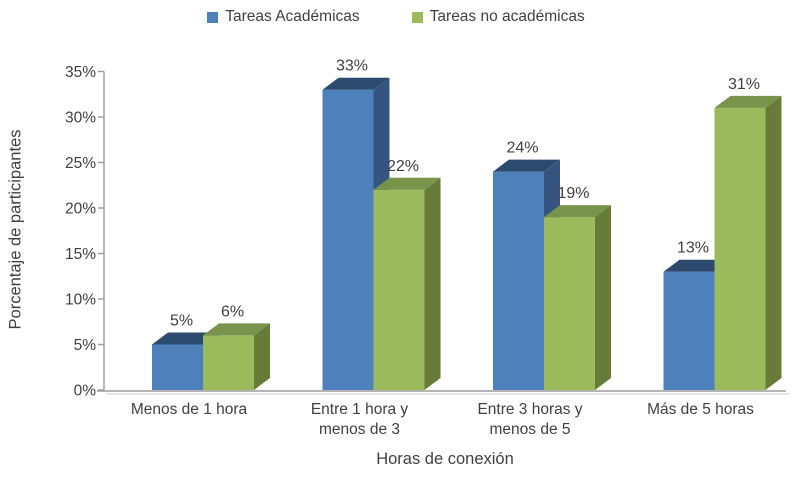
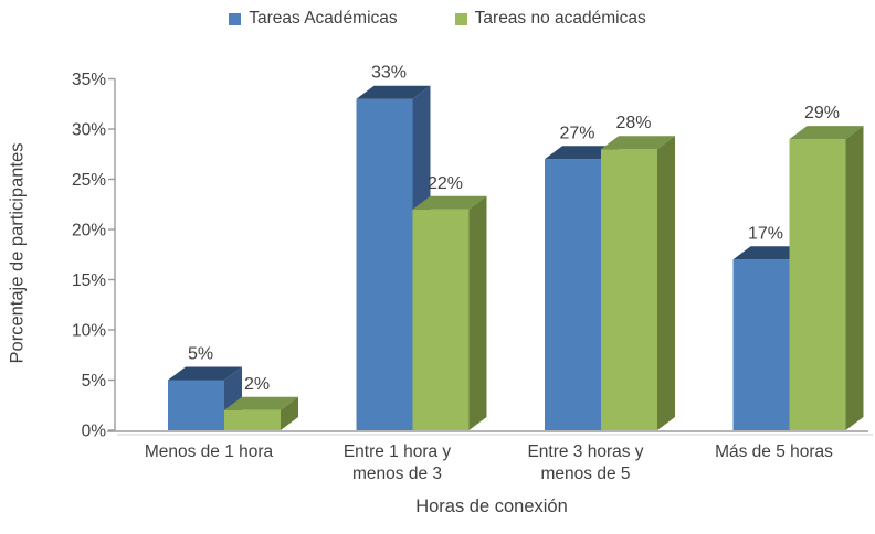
Tareas no académicas/Menos de 1 hora: 6% -> 2%
Tareas Académicas/Entre 3 horas y menos de 5: 24% -> 27%
Tareas no académicas/Entre 3 horas y menos de 5: 19% -> 28%
Tareas Académicas/Más de 5 horas: 13% -> 17%
Tareas no académicas/Más de 5 horas: 31% -> 29%
